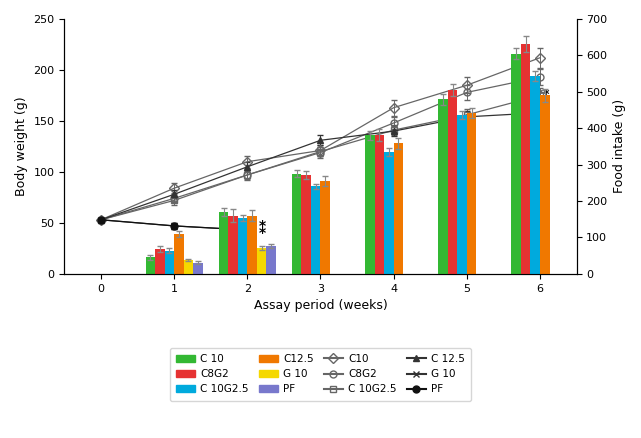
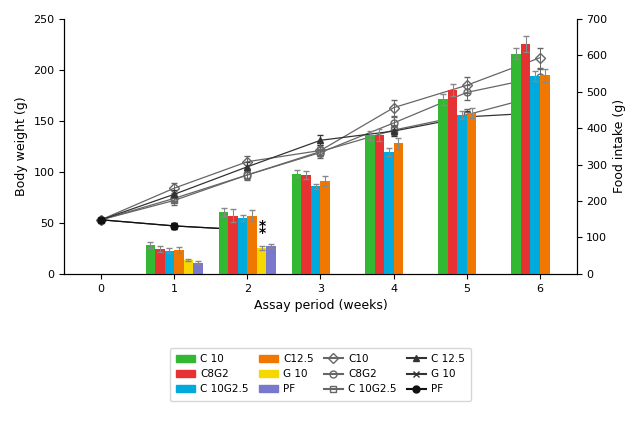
C 10/1: 45 -> 80
C12.5/1: 110 -> 65
C12.5/6: 490 -> 545
